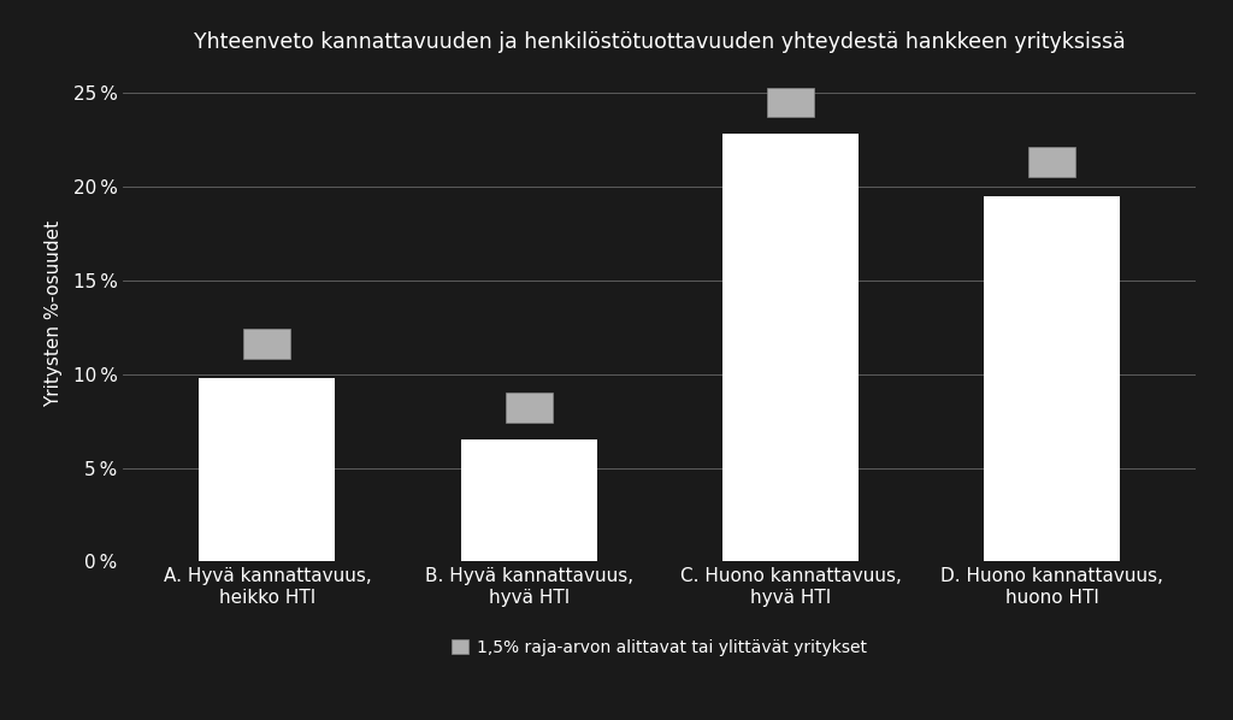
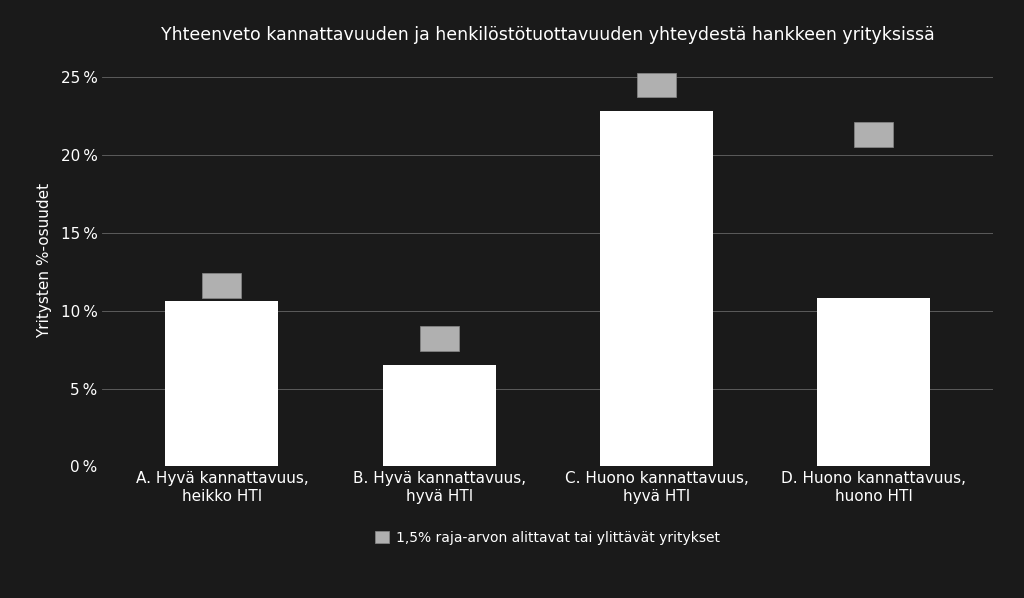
A. Hyvä kannattavuus, heikko HTI: 9.8 % -> 10.6 %
D. Huono kannattavuus, huono HTI: 19.5 % -> 10.8 %
